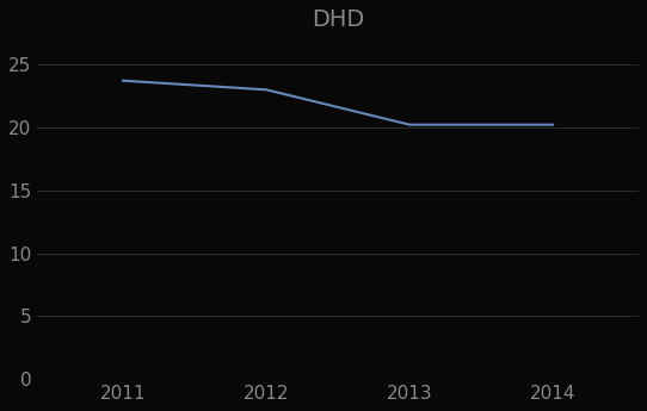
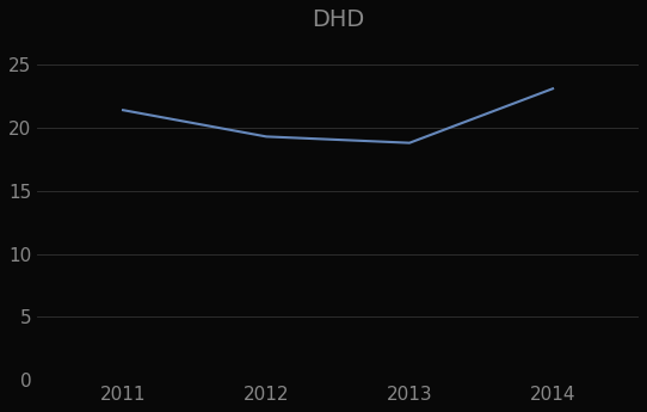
2011: 23.7 -> 21.4
2012: 23.0 -> 19.3
2013: 20.2 -> 18.8
2014: 20.2 -> 23.1
